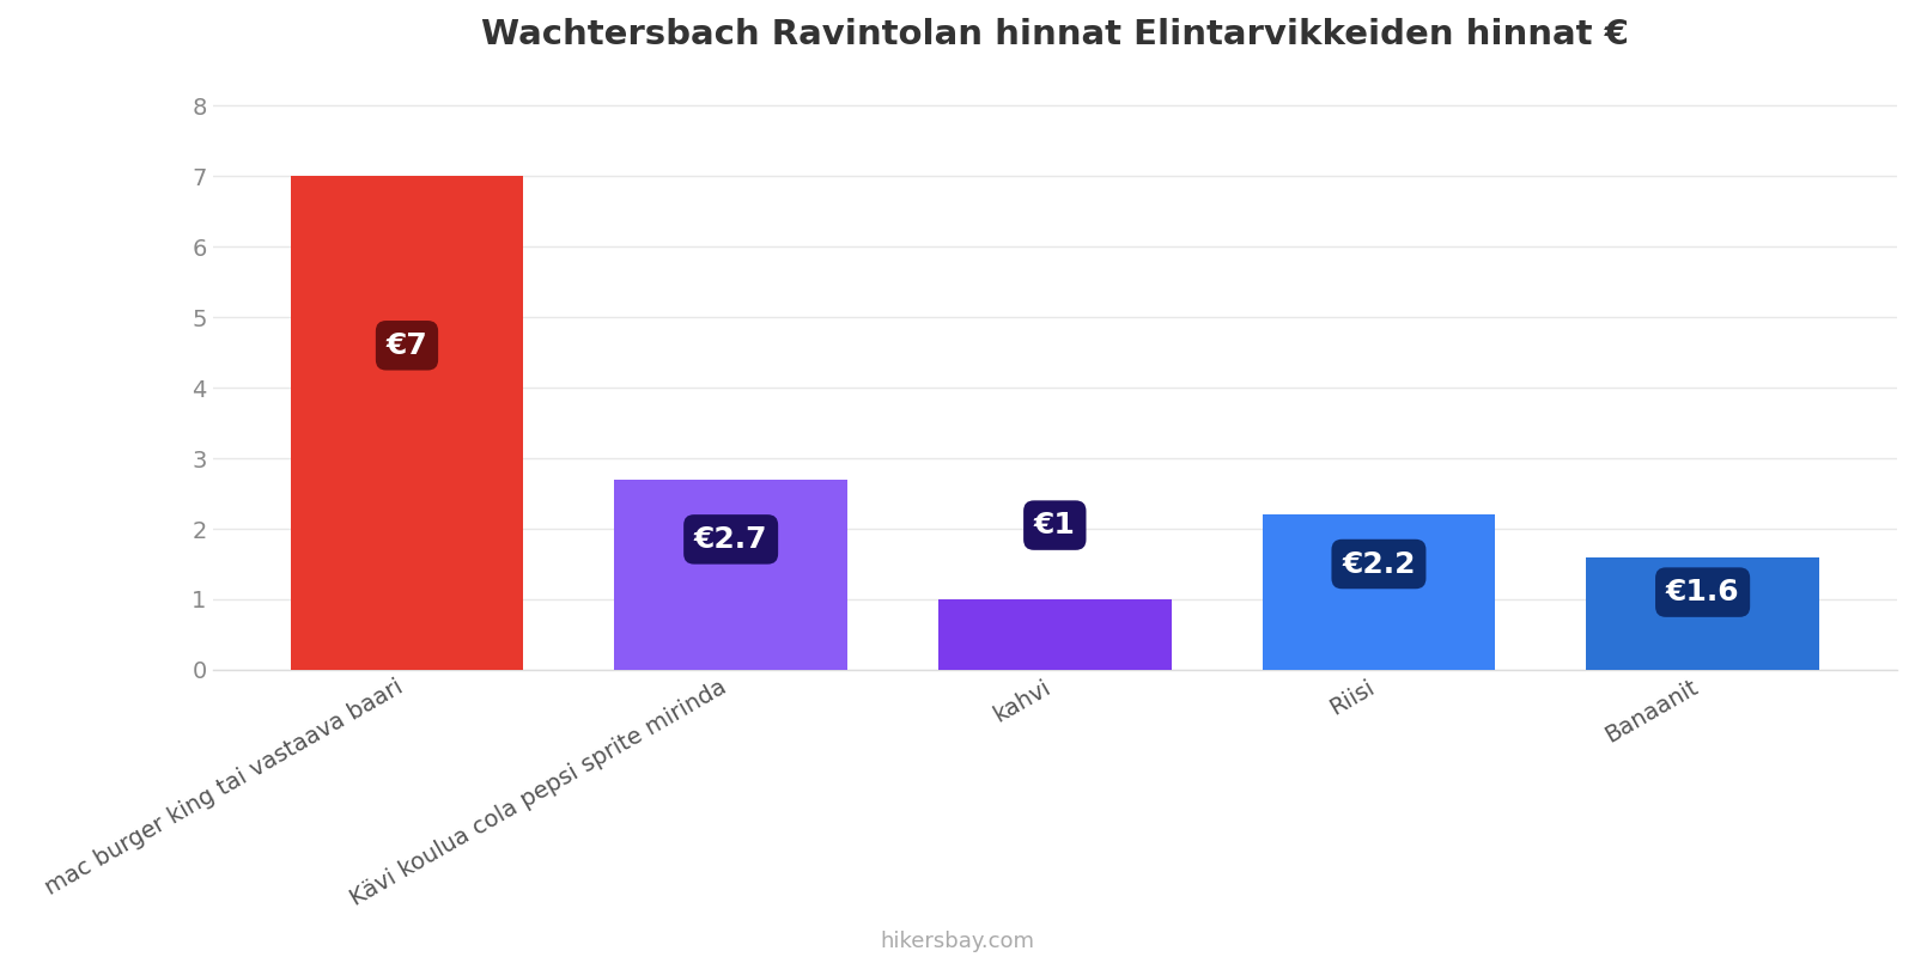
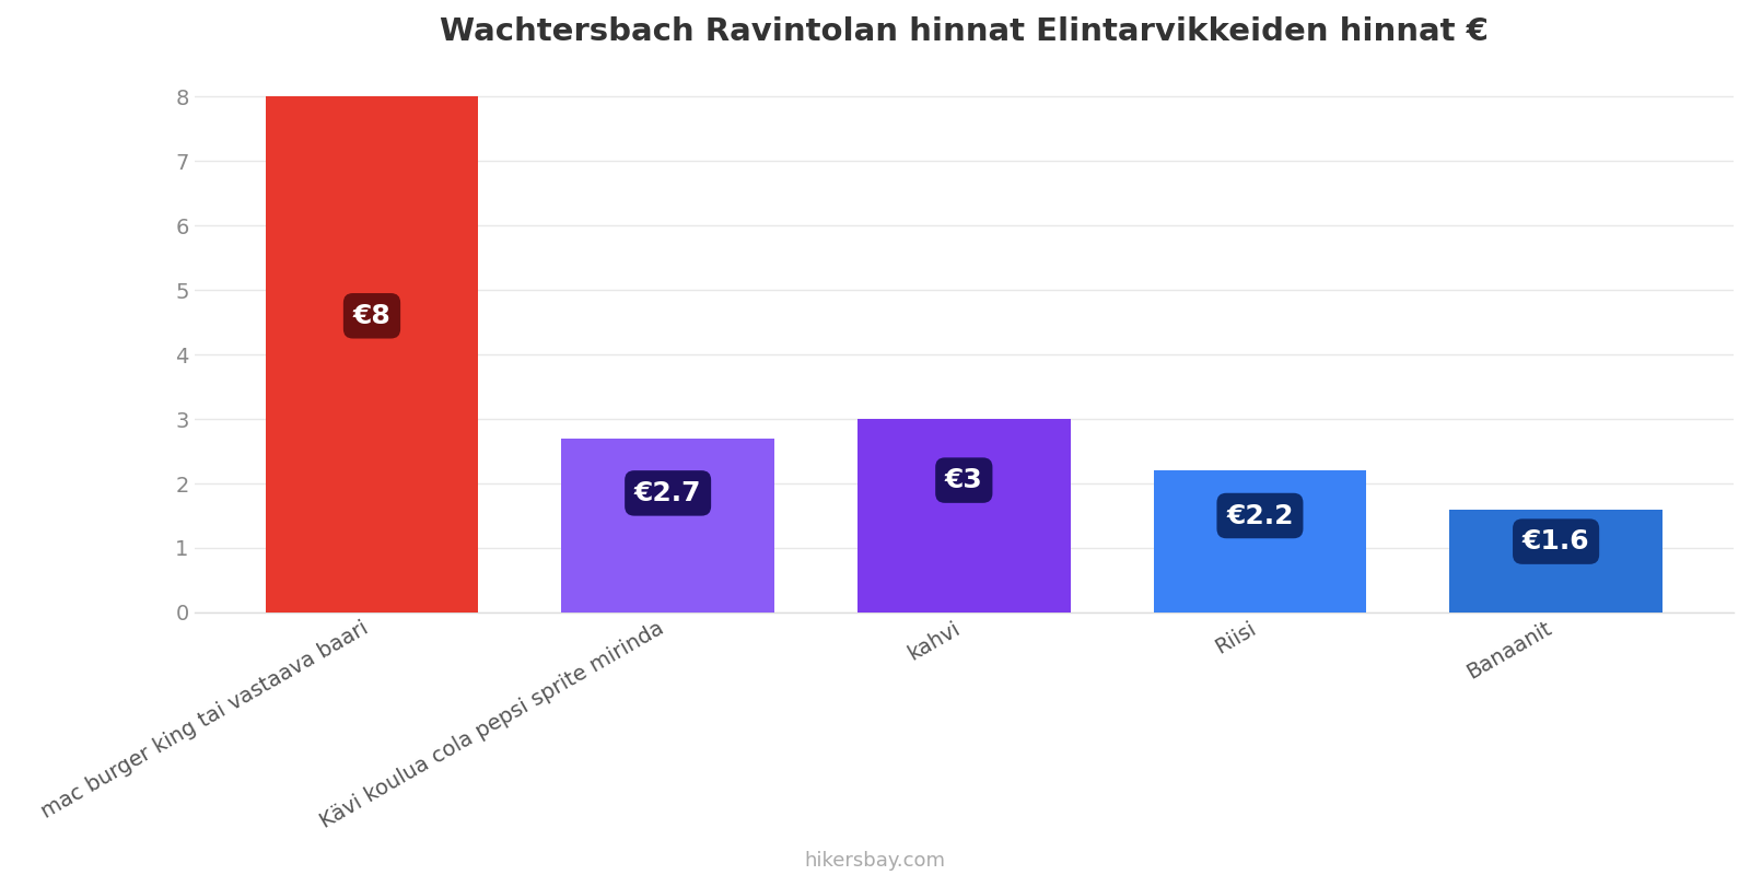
mac burger king tai vastaava baari: €7 -> €8
kahvi: €1 -> €3
